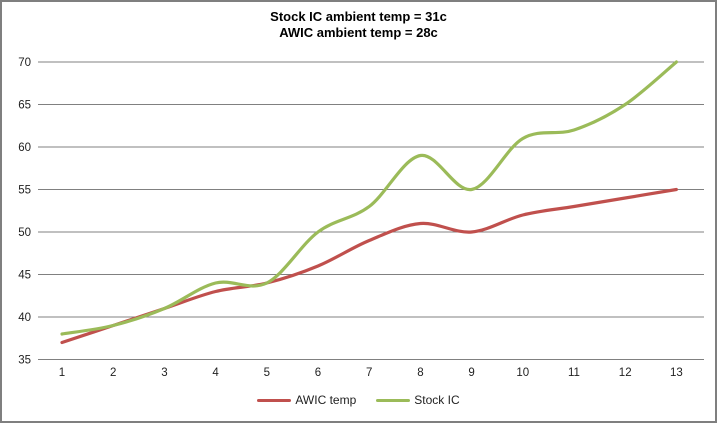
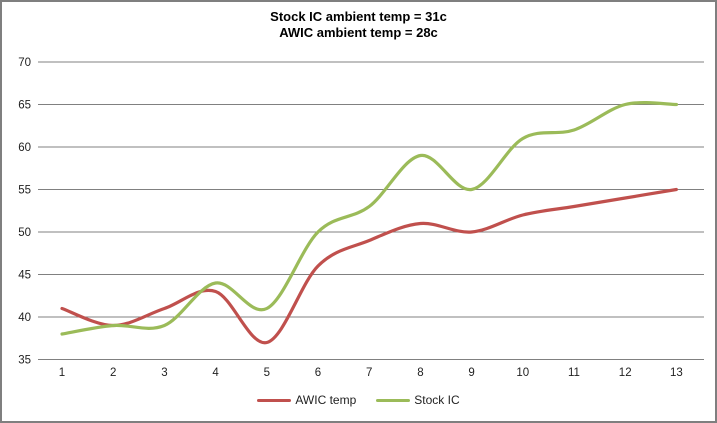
AWIC temp/1: 37 -> 41
Stock IC/3: 41 -> 39
AWIC temp/5: 44 -> 37
Stock IC/5: 44 -> 41
Stock IC/13: 70 -> 65
